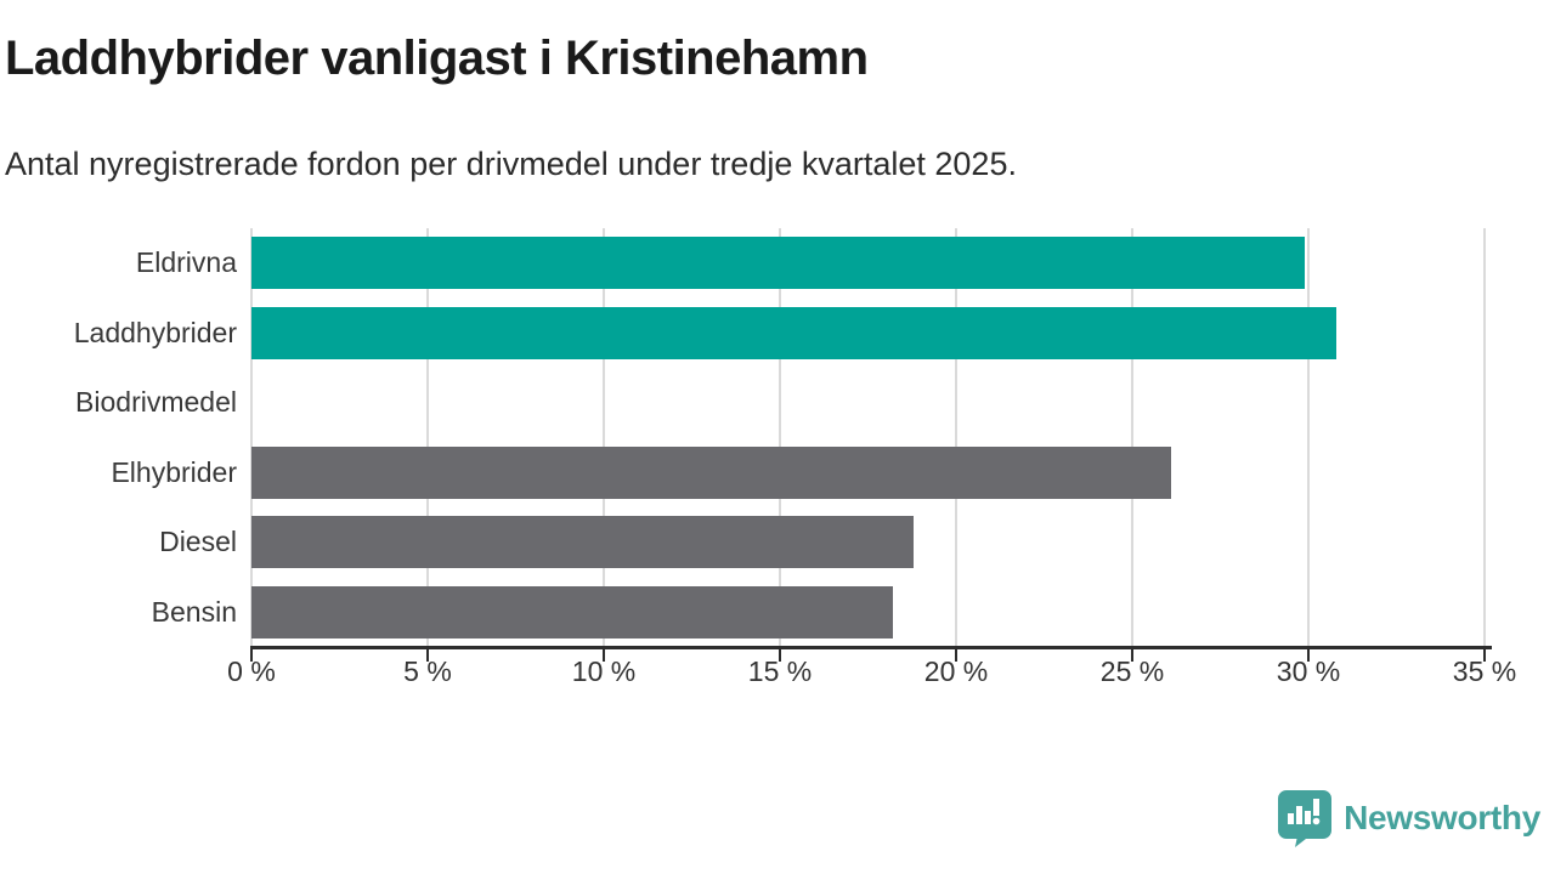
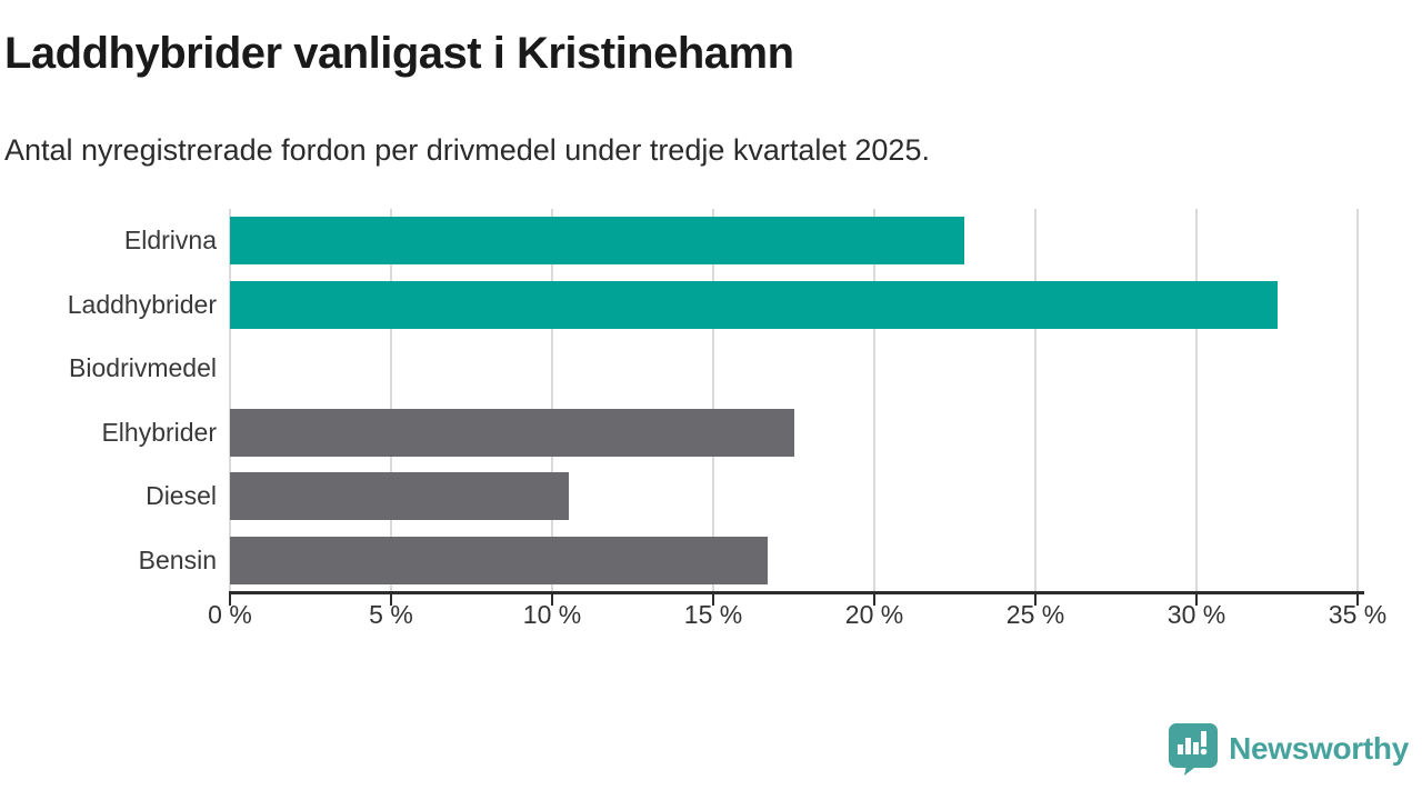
Eldrivna: 29.9% -> 22.8%
Laddhybrider: 30.8% -> 32.5%
Elhybrider: 26.1% -> 17.5%
Diesel: 18.8% -> 10.5%
Bensin: 18.2% -> 16.7%
